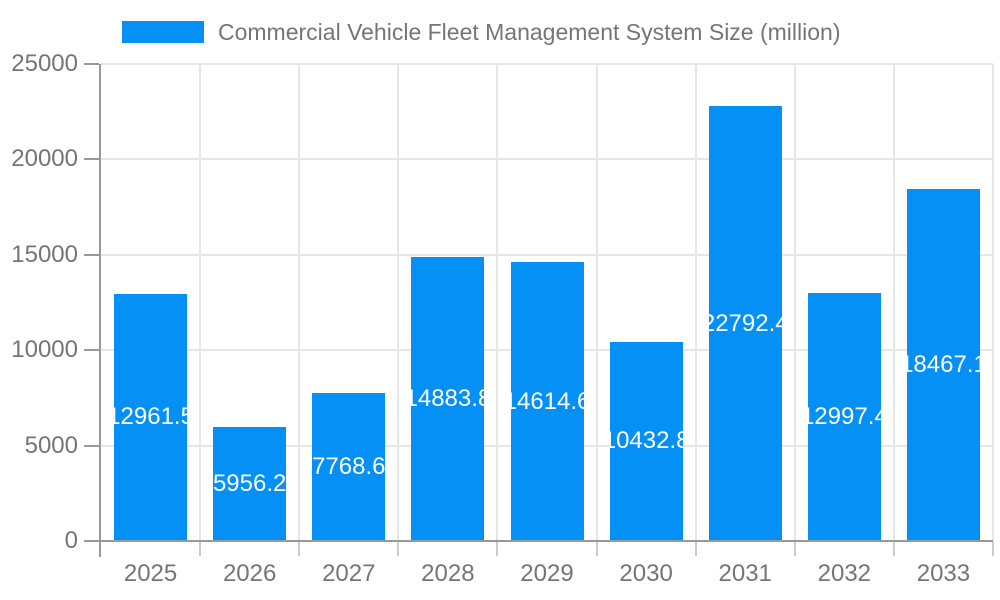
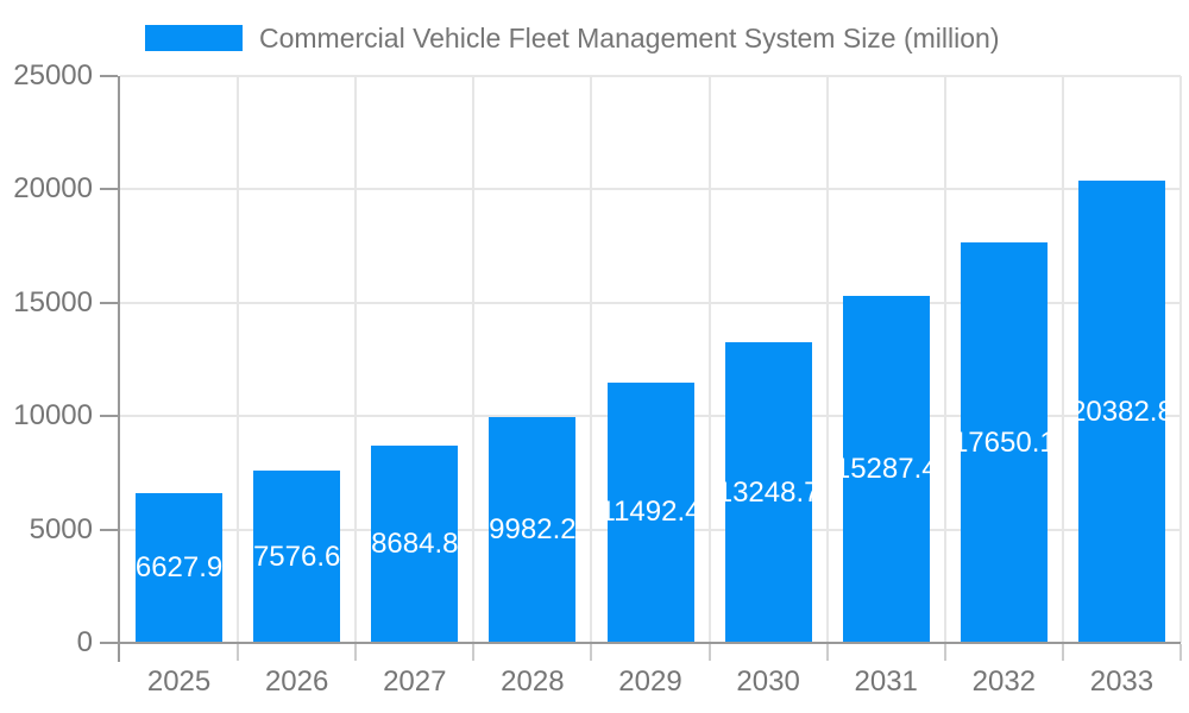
2025: 12961.5 -> 6627.9
2026: 5956.2 -> 7576.6
2027: 7768.6 -> 8684.8
2028: 14883.8 -> 9982.2
2029: 14614.6 -> 11492.4
2030: 10432.8 -> 13248.7
2031: 22792.4 -> 15287.4
2032: 12997.4 -> 17650.1
2033: 18467.1 -> 20382.8
